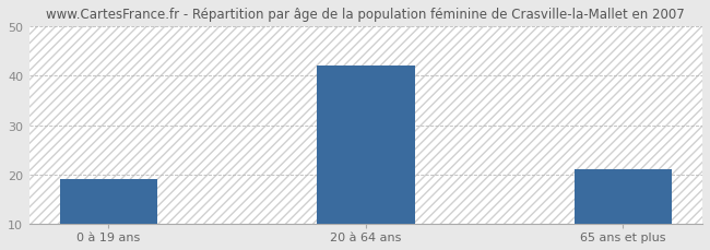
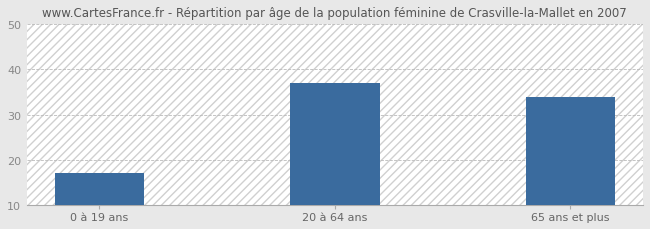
0 à 19 ans: 19 -> 17
20 à 64 ans: 42 -> 37
65 ans et plus: 21 -> 34
